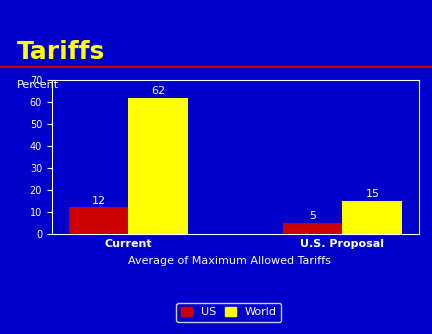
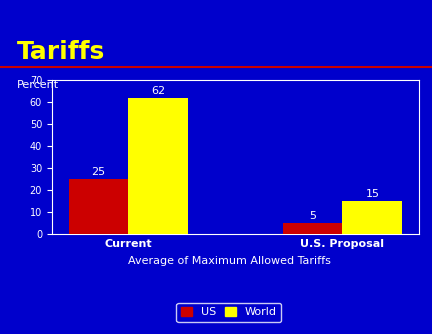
US/Current: 12 -> 25
